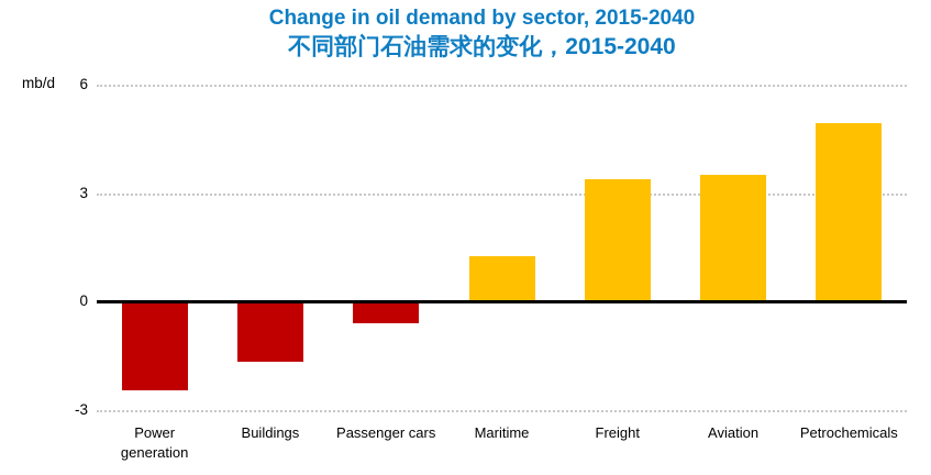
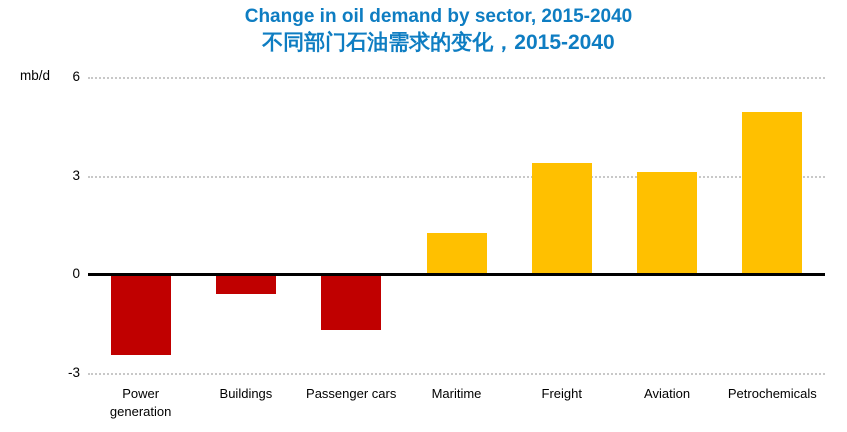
Buildings: -1.6 -> -0.6
Passenger cars: -0.6 -> -1.7
Aviation: 3.5 -> 3.1
